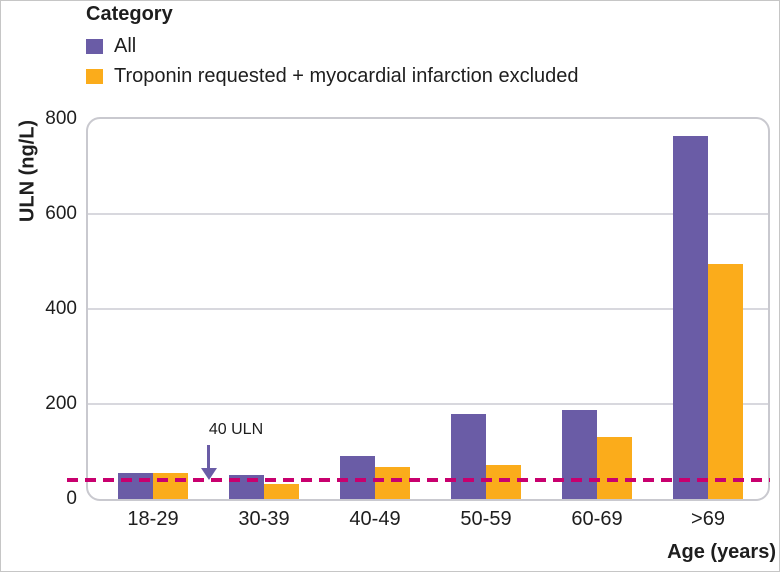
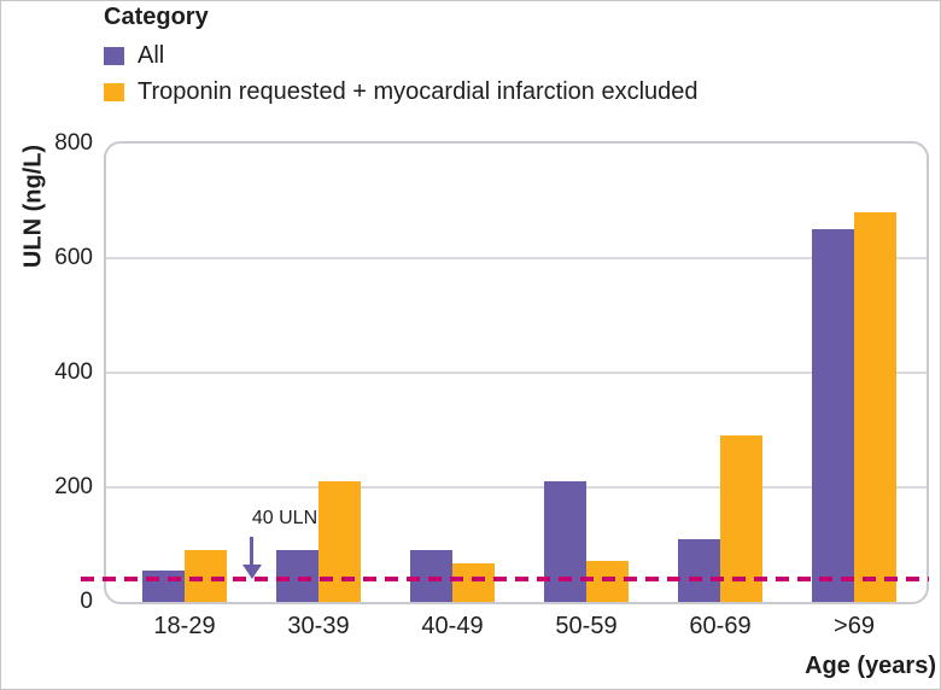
Troponin requested + myocardial infarction excluded/18-29: 50 -> 90
All/30-39: 50 -> 90
Troponin requested + myocardial infarction excluded/30-39: 30 -> 210
All/50-59: 180 -> 210
All/60-69: 190 -> 110
Troponin requested + myocardial infarction excluded/60-69: 130 -> 290
All/>69: 760 -> 650
Troponin requested + myocardial infarction excluded/>69: 500 -> 680
